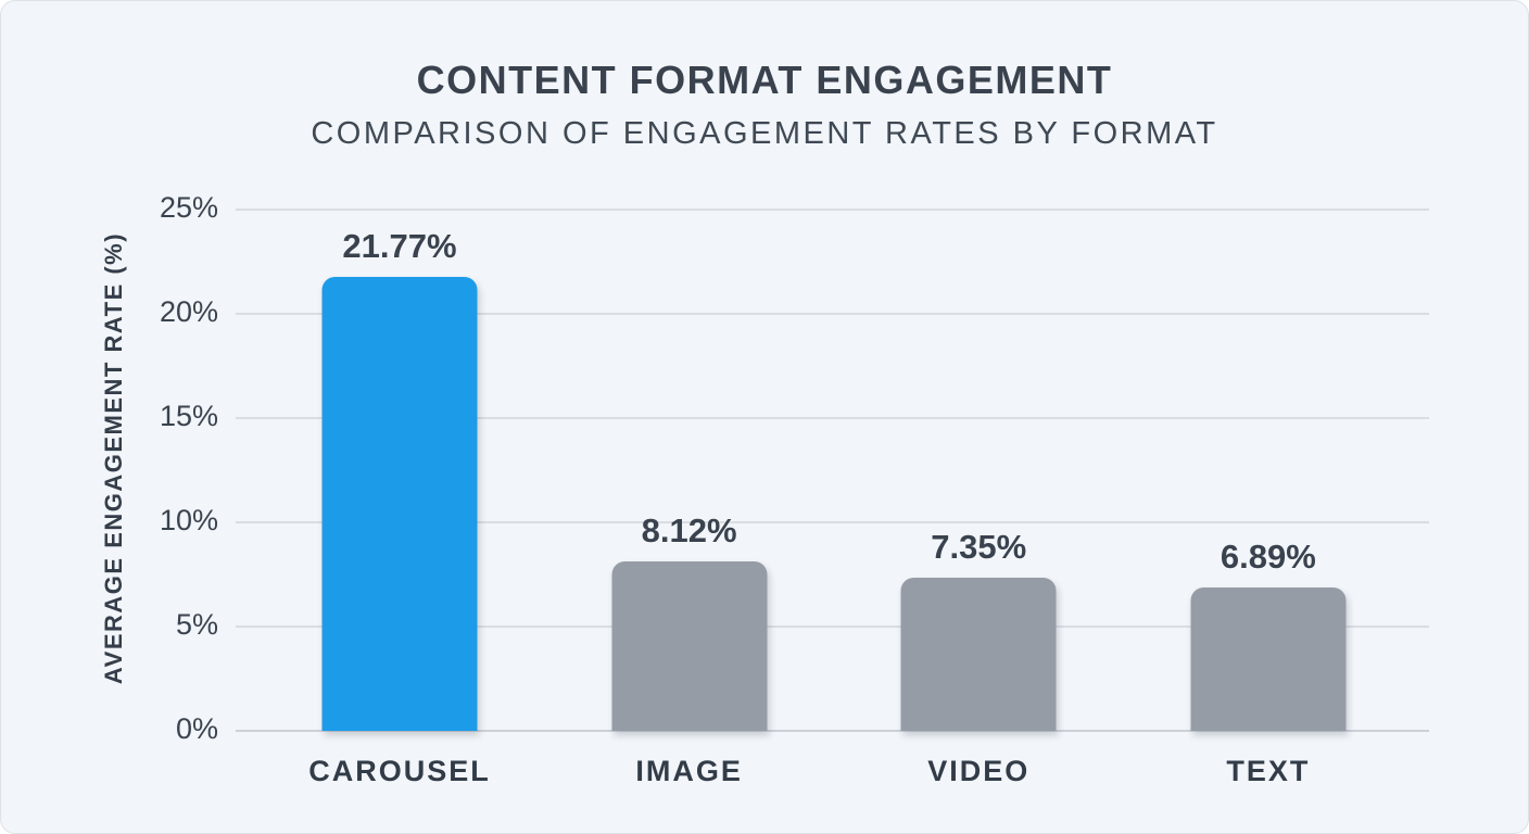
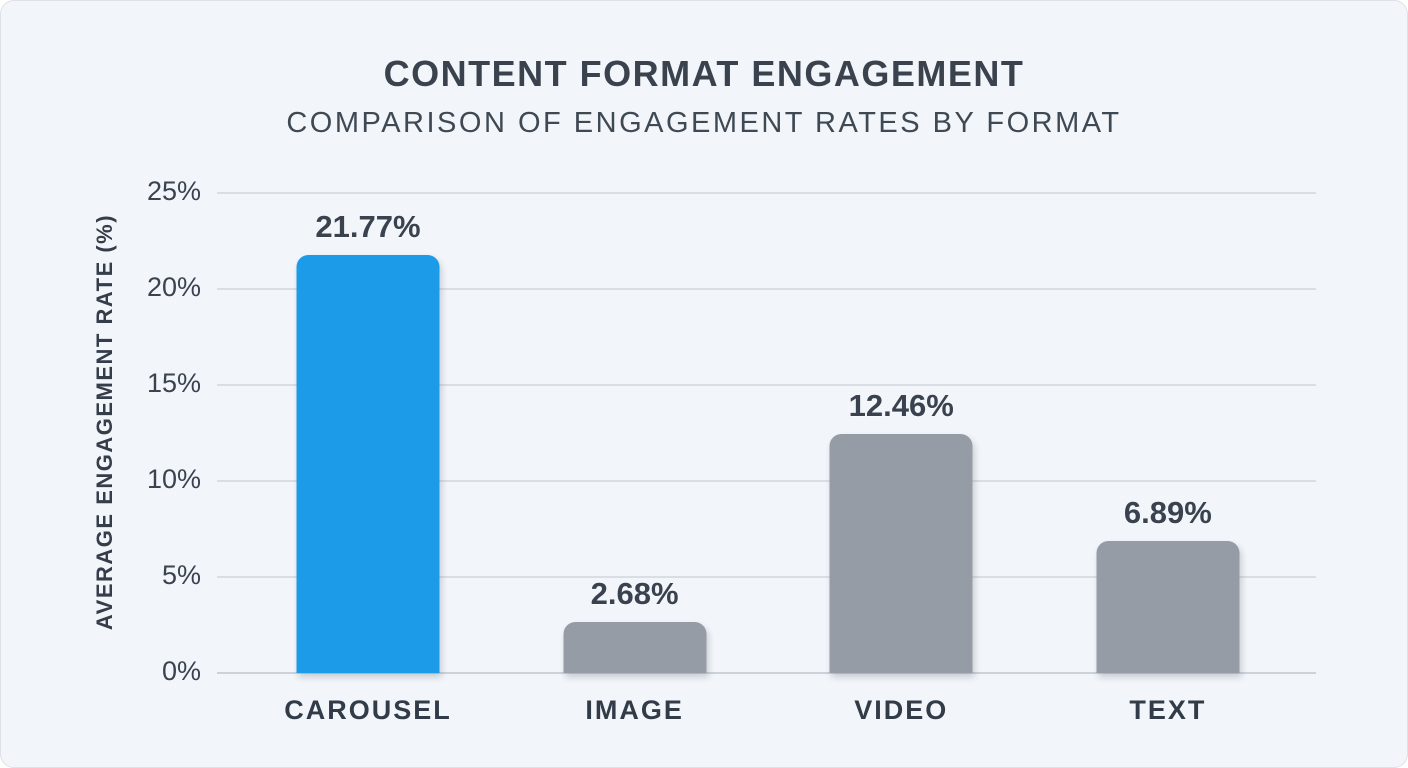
IMAGE: 8.12% -> 2.68%
VIDEO: 7.35% -> 12.46%
